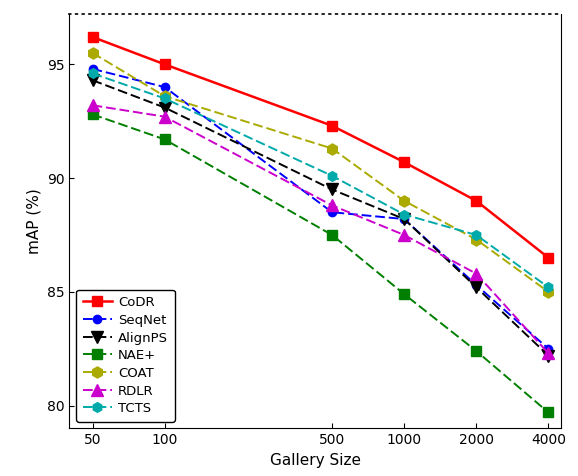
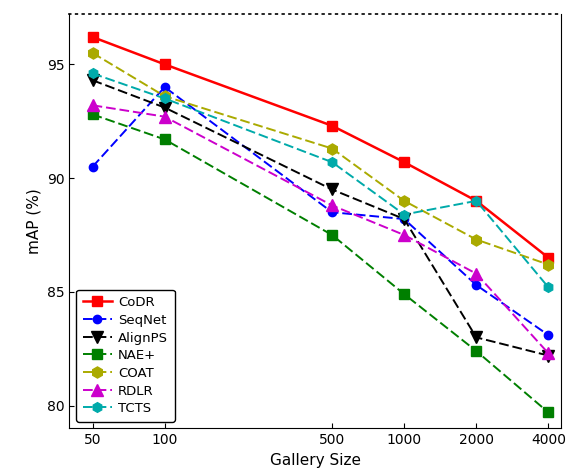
SeqNet/50: 94.8 -> 90.5
TCTS/500: 90.1 -> 90.7
AlignPS/2000: 85.2 -> 83.0
TCTS/2000: 87.5 -> 89.0
SeqNet/4000: 82.5 -> 83.1
COAT/4000: 85.0 -> 86.2
